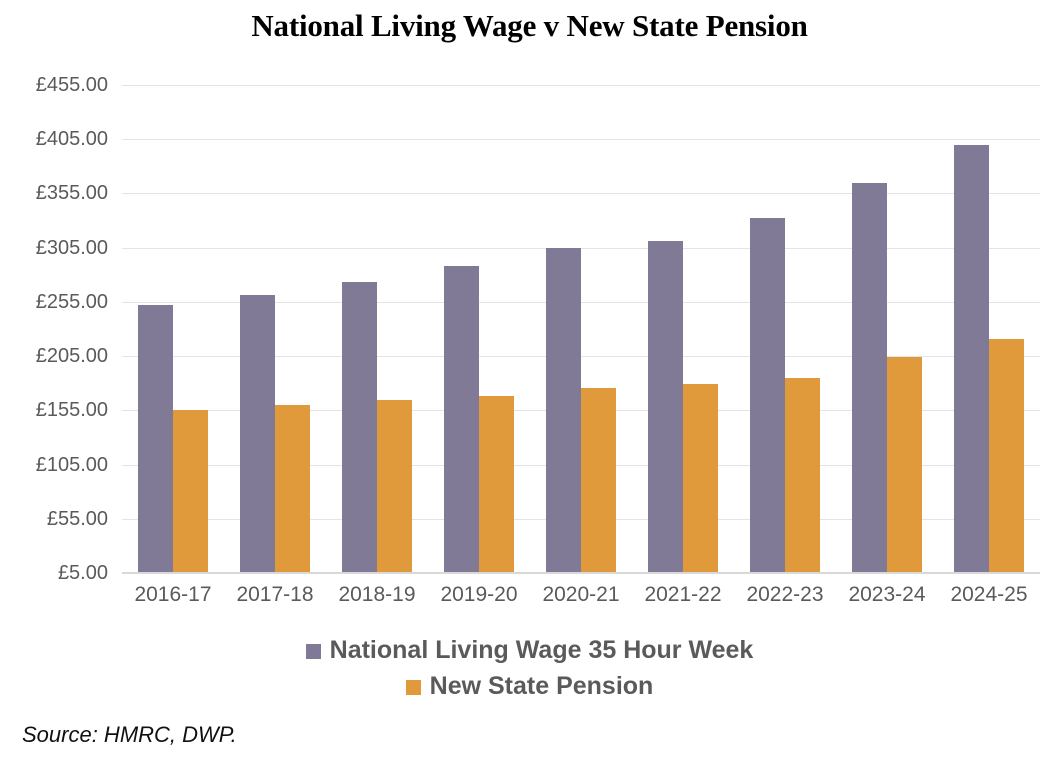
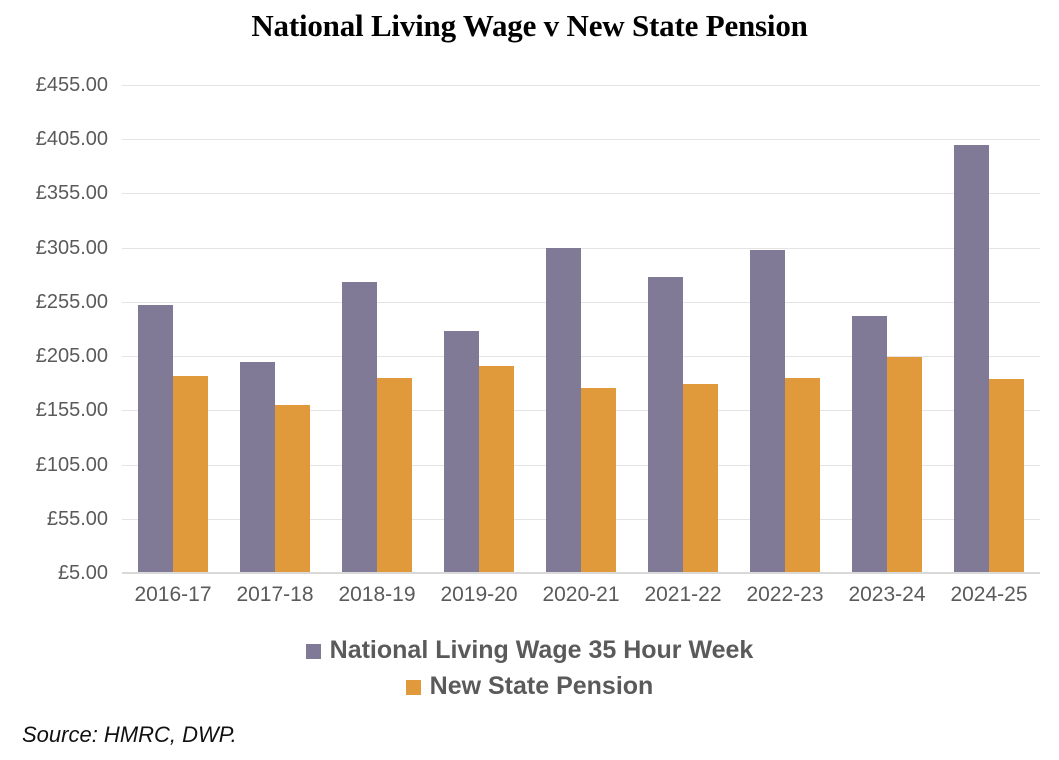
New State Pension/2016-17: £156 -> £187
National Living Wage 35 Hour Week/2017-18: £261 -> £200
New State Pension/2018-19: £164 -> £185
National Living Wage 35 Hour Week/2019-20: £288 -> £228
New State Pension/2019-20: £169 -> £196
National Living Wage 35 Hour Week/2021-22: £311 -> £278
National Living Wage 35 Hour Week/2022-23: £332 -> £303
National Living Wage 35 Hour Week/2023-24: £365 -> £242
New State Pension/2024-25: £221 -> £184
